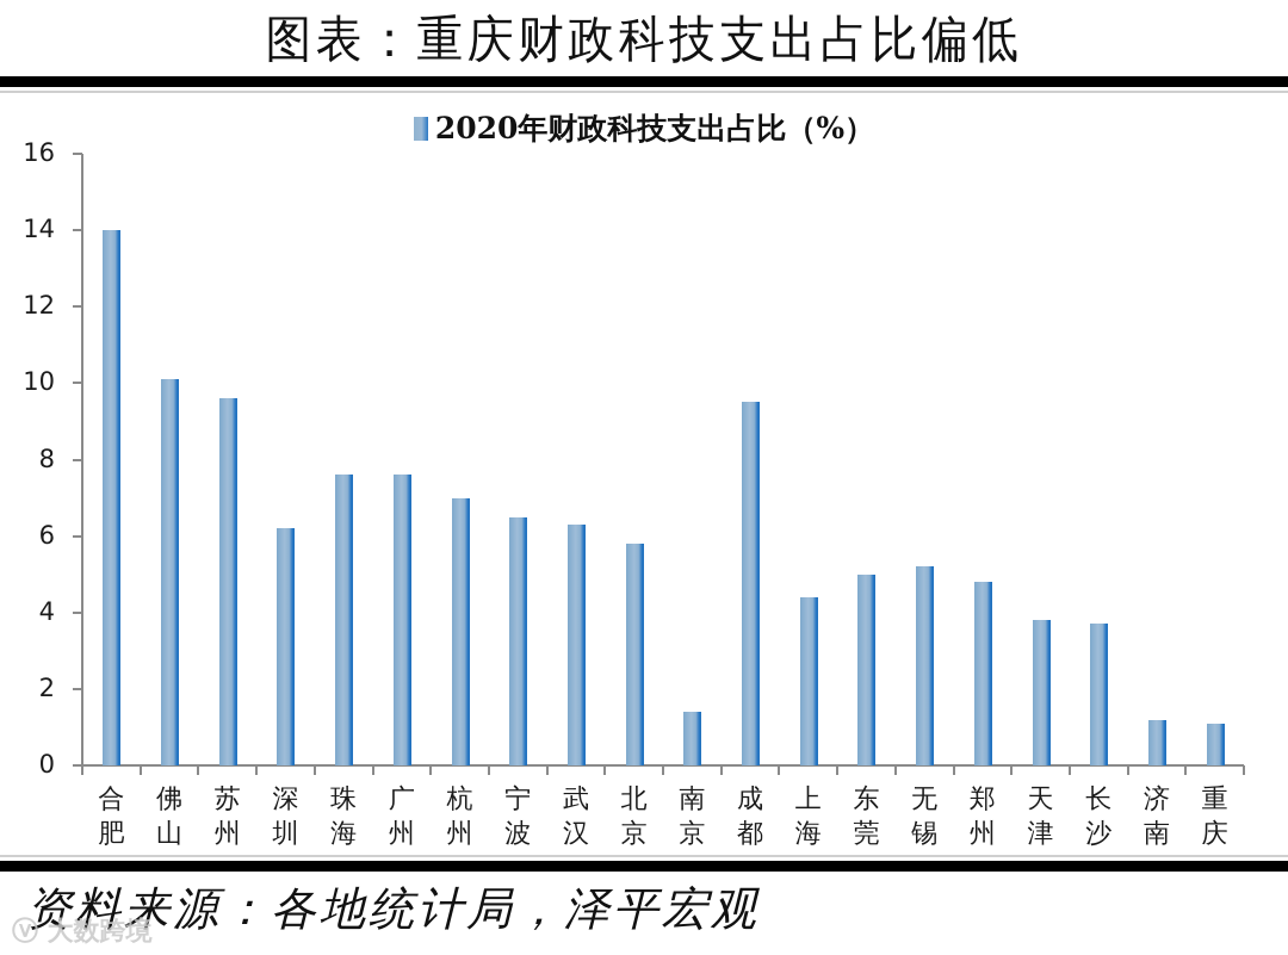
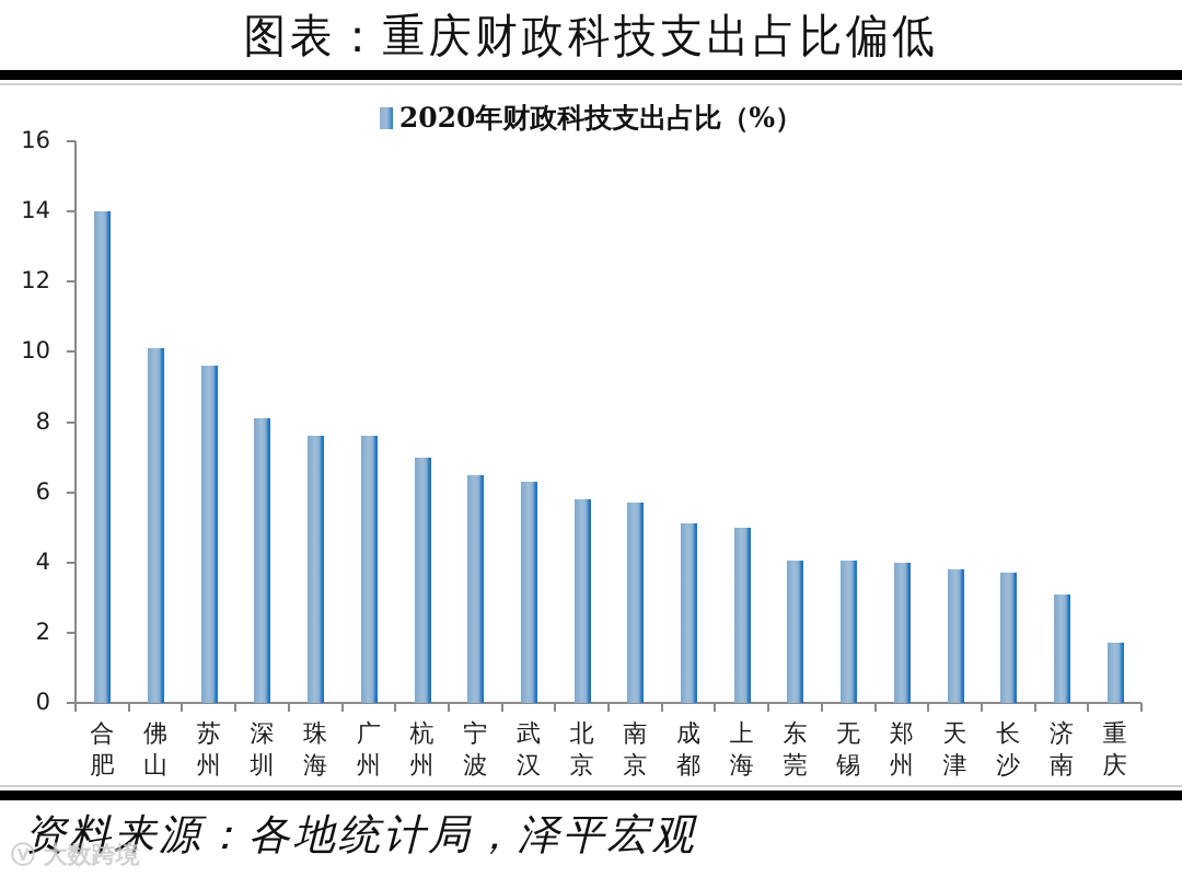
深圳: 6.2 -> 8.1
南京: 1.4 -> 5.7
成都: 9.5 -> 5.1
上海: 4.4 -> 5.0
东莞: 5.0 -> 4.0
无锡: 5.2 -> 4.0
郑州: 4.8 -> 4.0
济南: 1.2 -> 3.1
重庆: 1.1 -> 1.7
